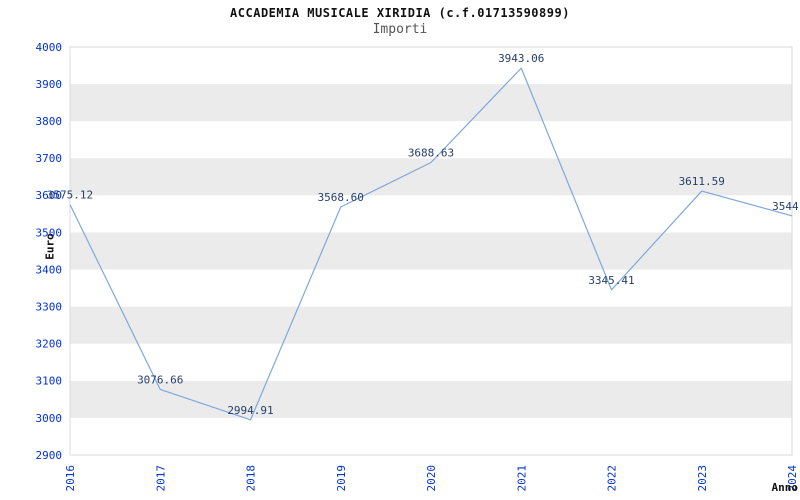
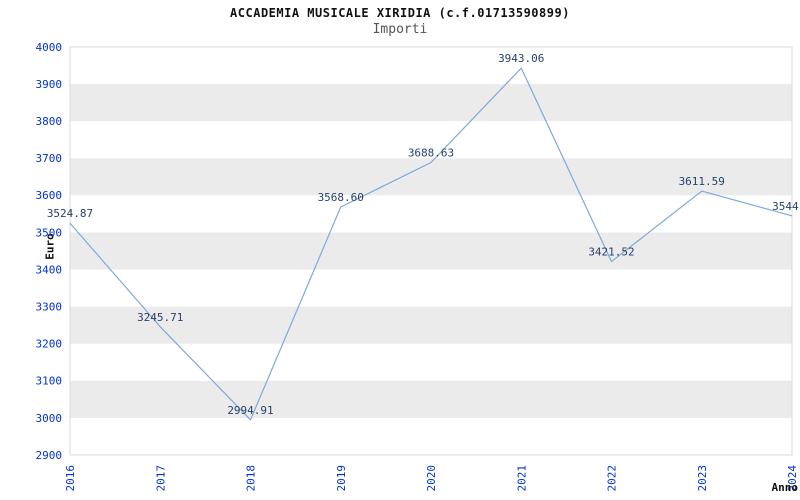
2016: 3575.12 -> 3524.87
2017: 3076.66 -> 3245.71
2022: 3345.41 -> 3421.52
